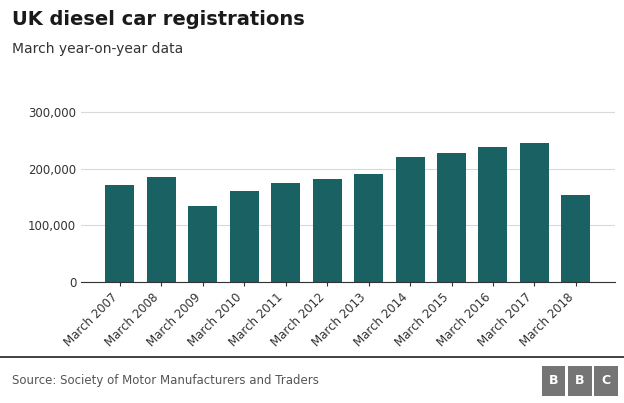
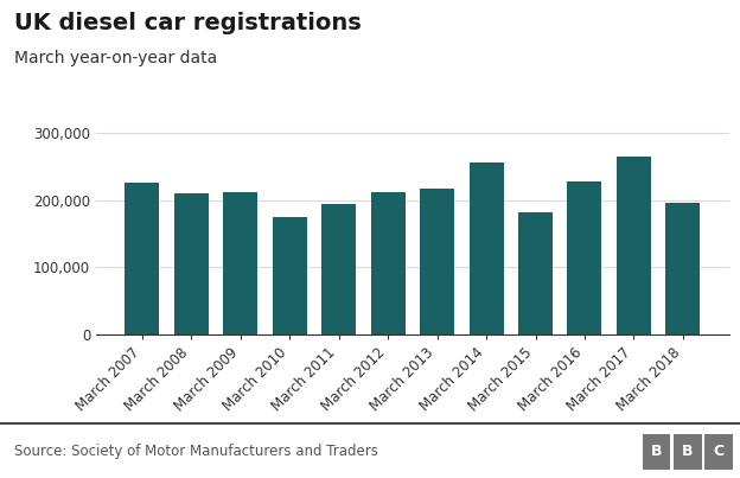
March 2007: 172,000 -> 226,000
March 2008: 185,000 -> 210,000
March 2009: 135,000 -> 212,000
March 2010: 161,000 -> 174,000
March 2011: 174,000 -> 194,000
March 2012: 182,000 -> 212,000
March 2013: 191,000 -> 218,000
March 2014: 220,000 -> 256,000
March 2015: 227,000 -> 182,000
March 2016: 238,000 -> 228,000
March 2017: 245,000 -> 264,000
March 2018: 153,000 -> 196,000
